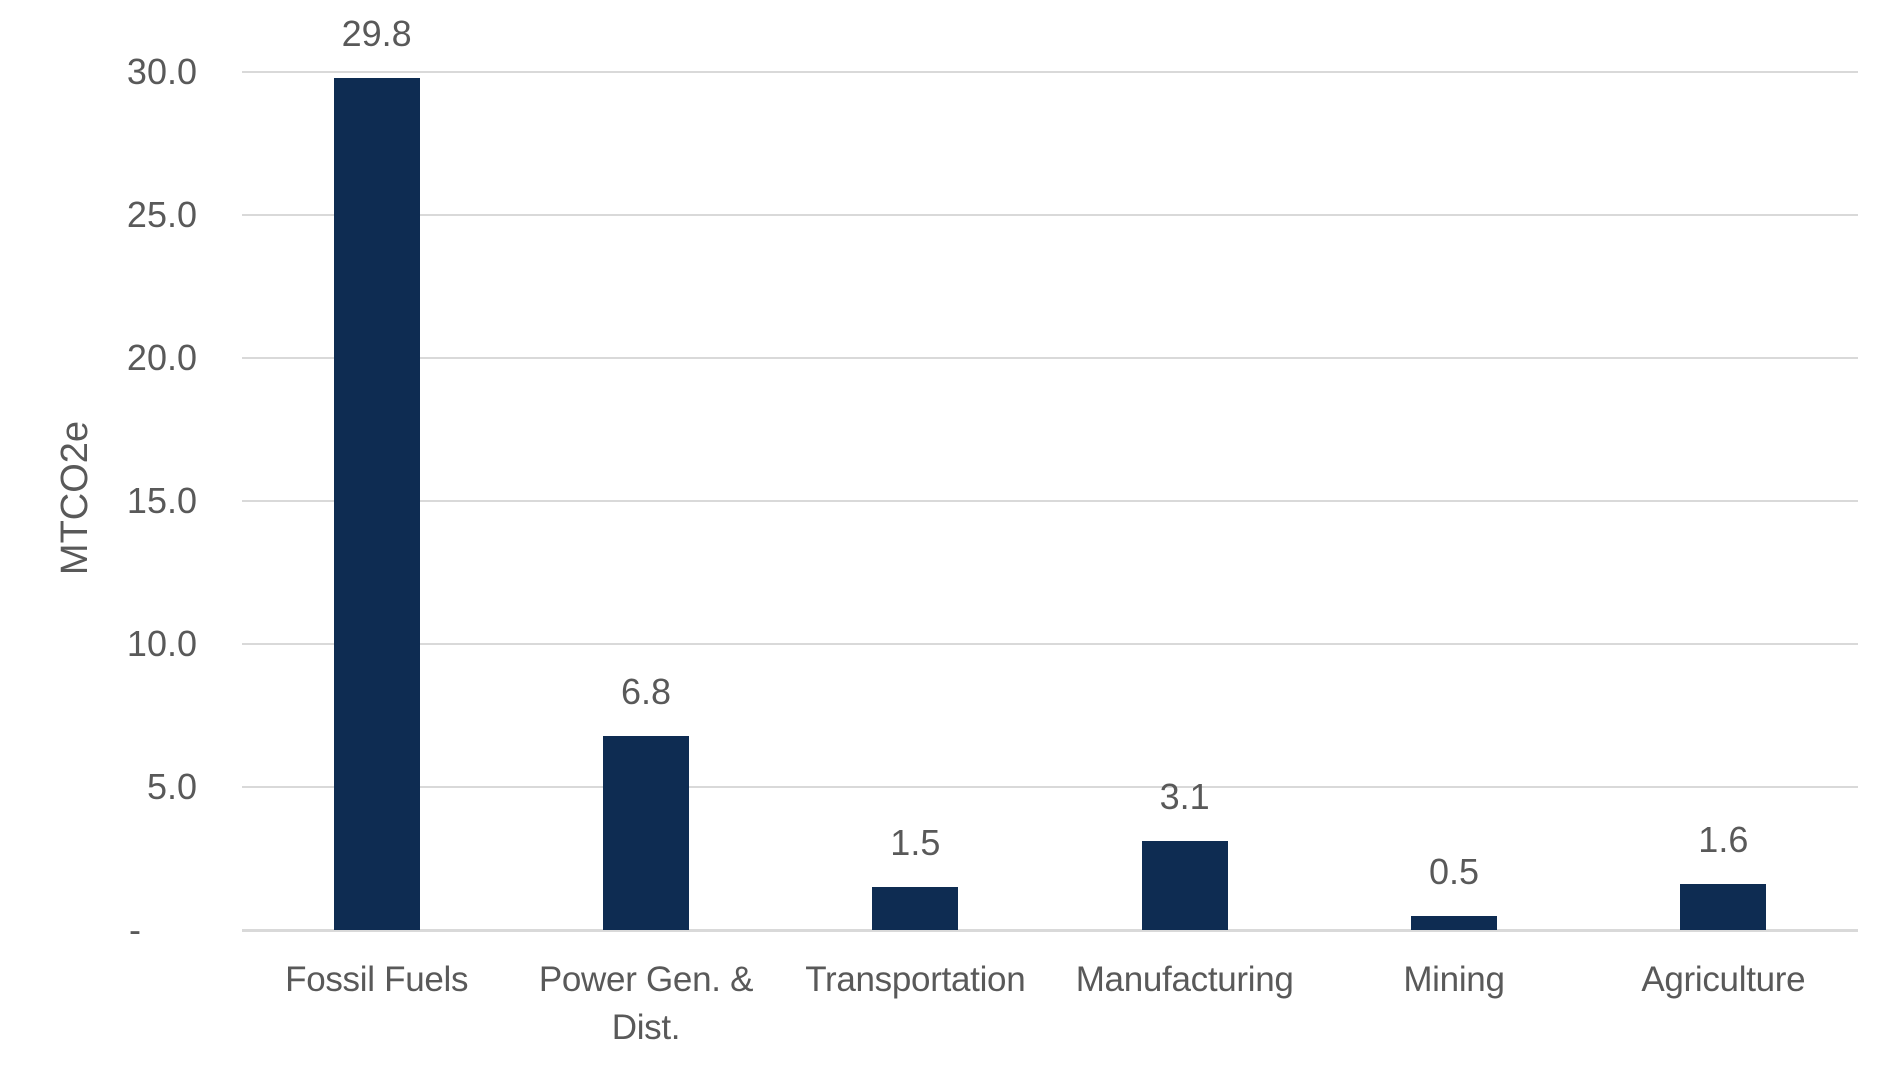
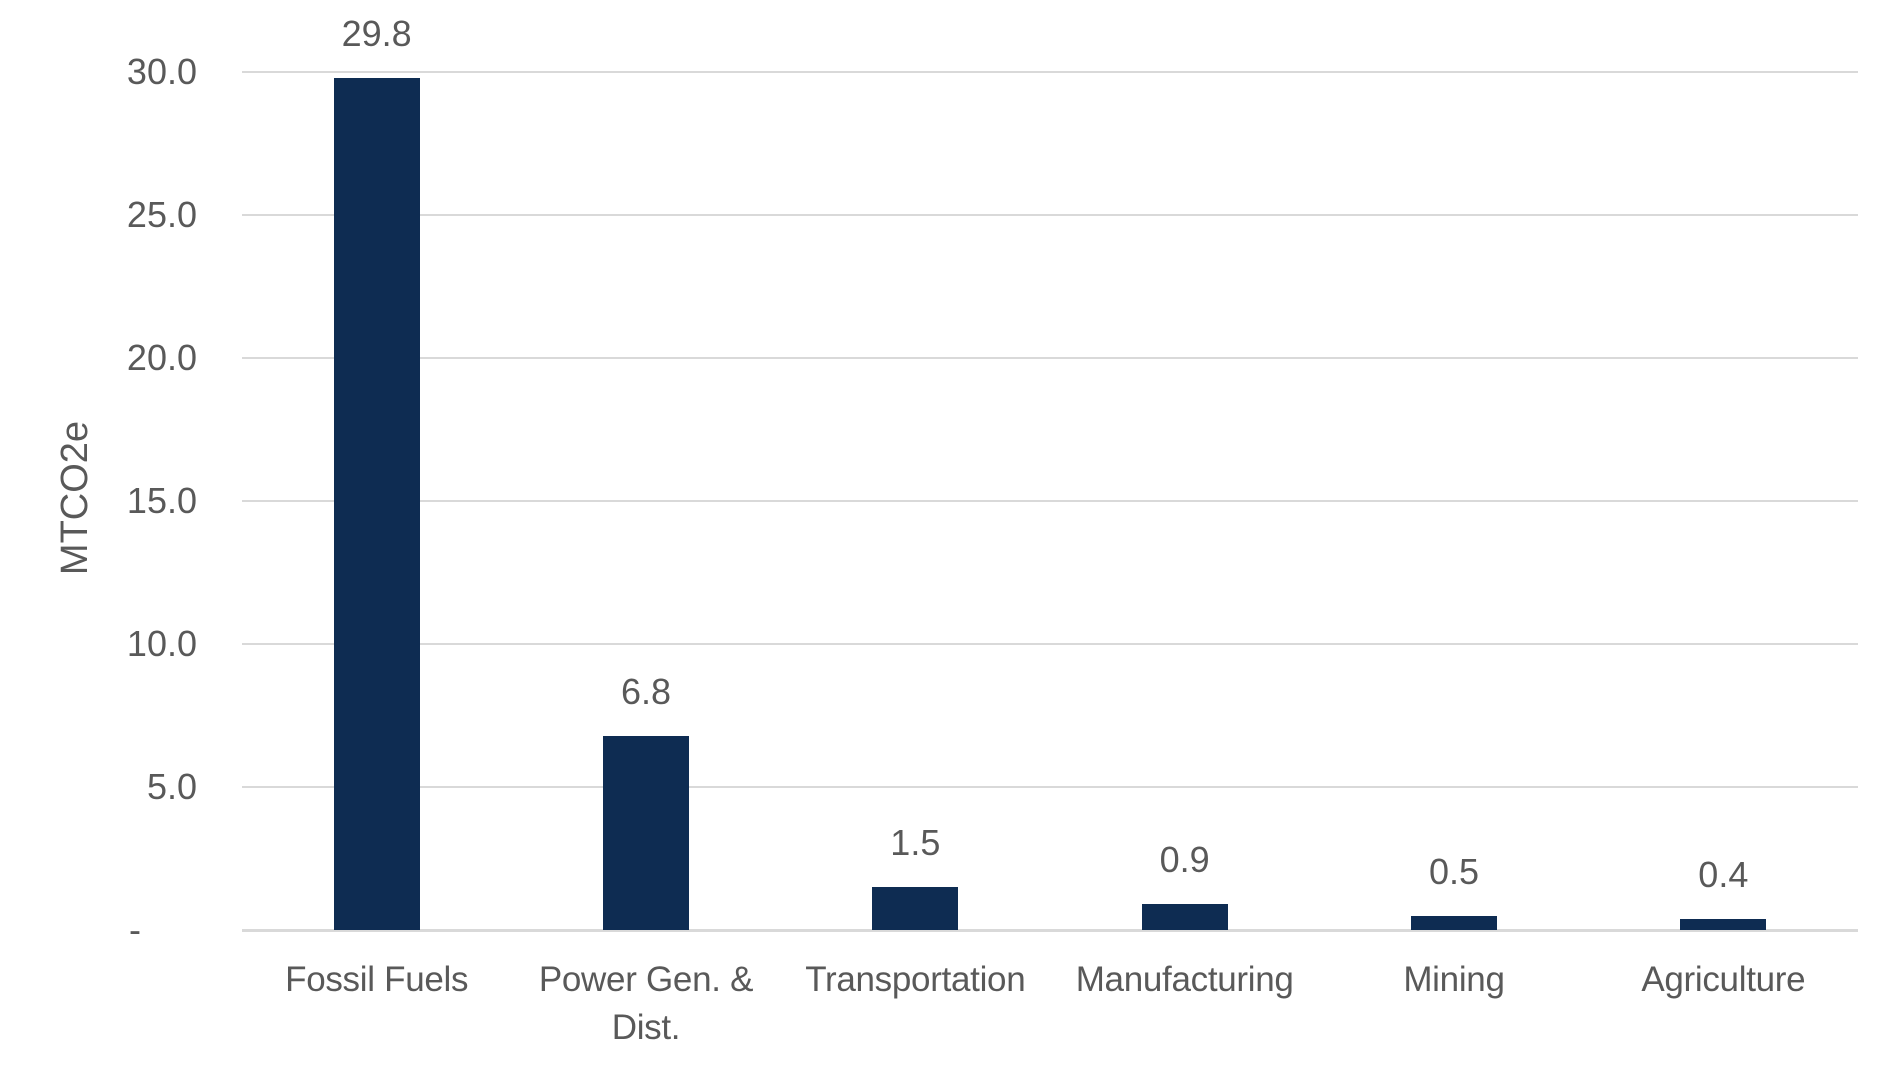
Manufacturing: 3.1 -> 0.9
Agriculture: 1.6 -> 0.4
